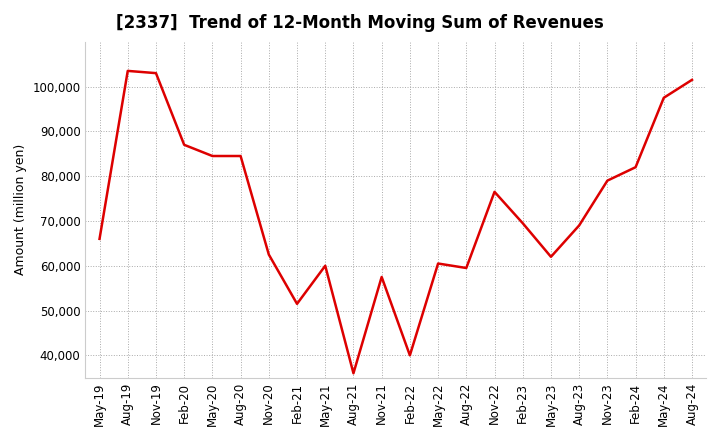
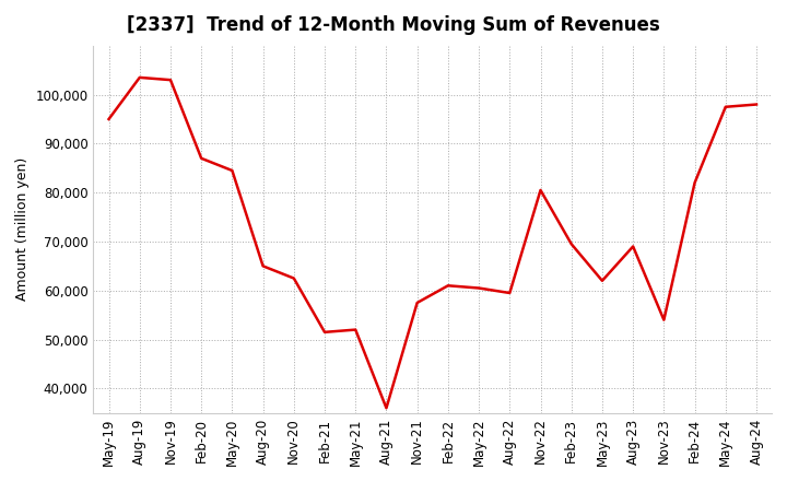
May-19: 66,000 -> 95,000
Aug-20: 84,500 -> 65,000
May-21: 60,000 -> 52,000
Feb-22: 40,000 -> 61,000
Nov-22: 76,500 -> 80,500
Nov-23: 79,000 -> 54,000
Aug-24: 101,500 -> 98,000
